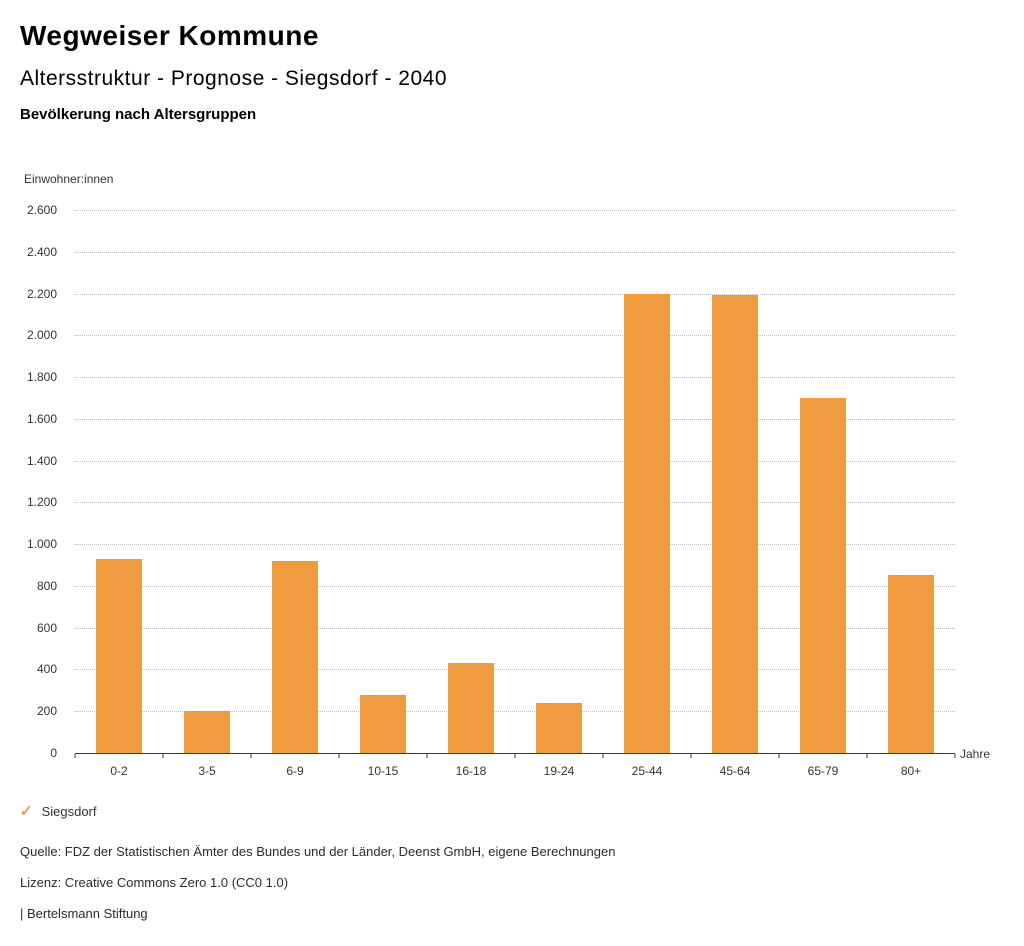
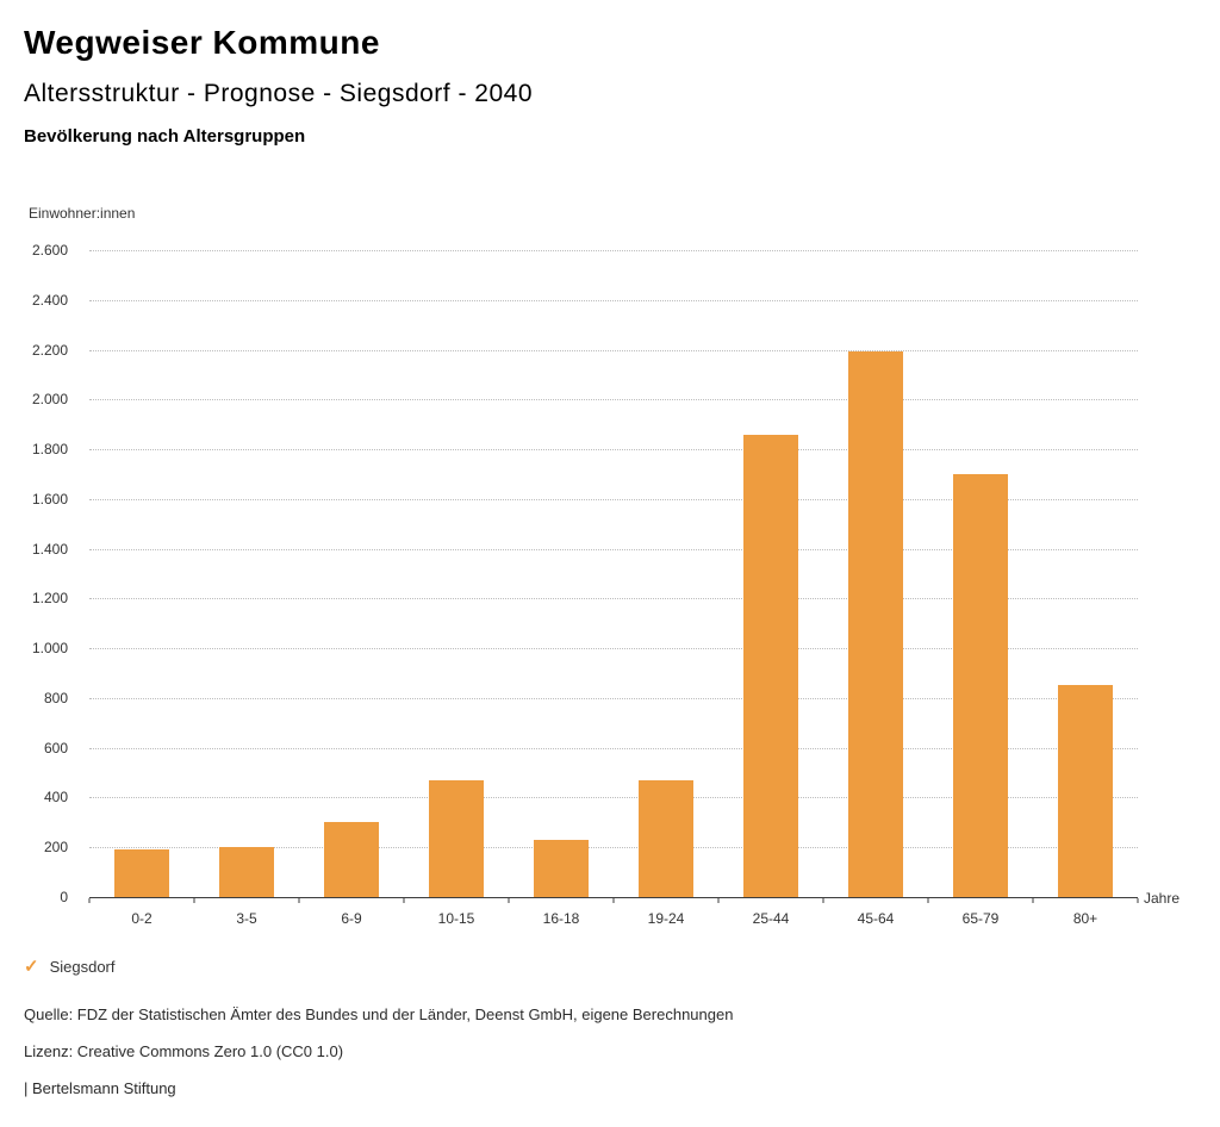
0-2: 930 -> 190
6-9: 920 -> 300
10-15: 280 -> 470
16-18: 430 -> 230
19-24: 240 -> 470
25-44: 2200 -> 1860
